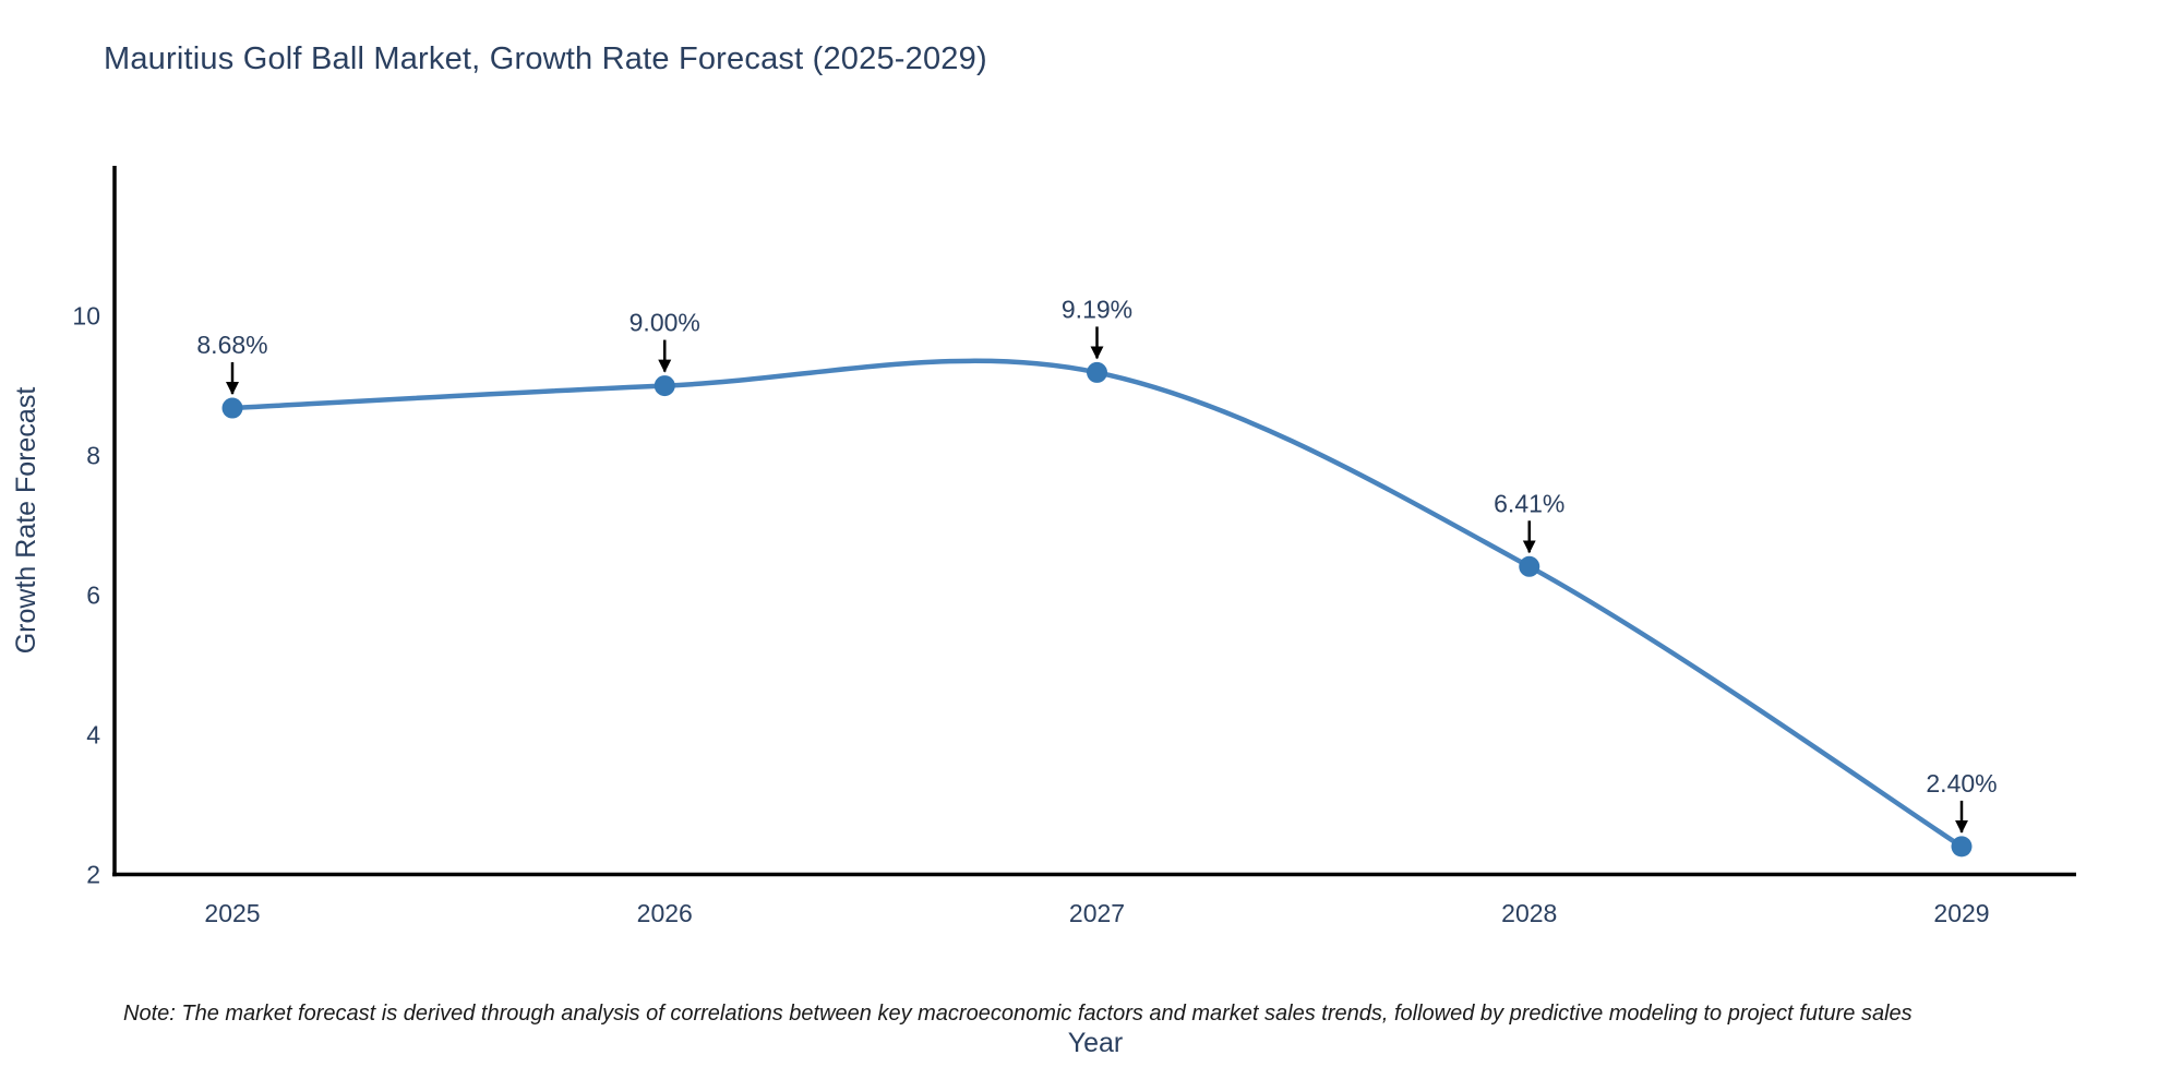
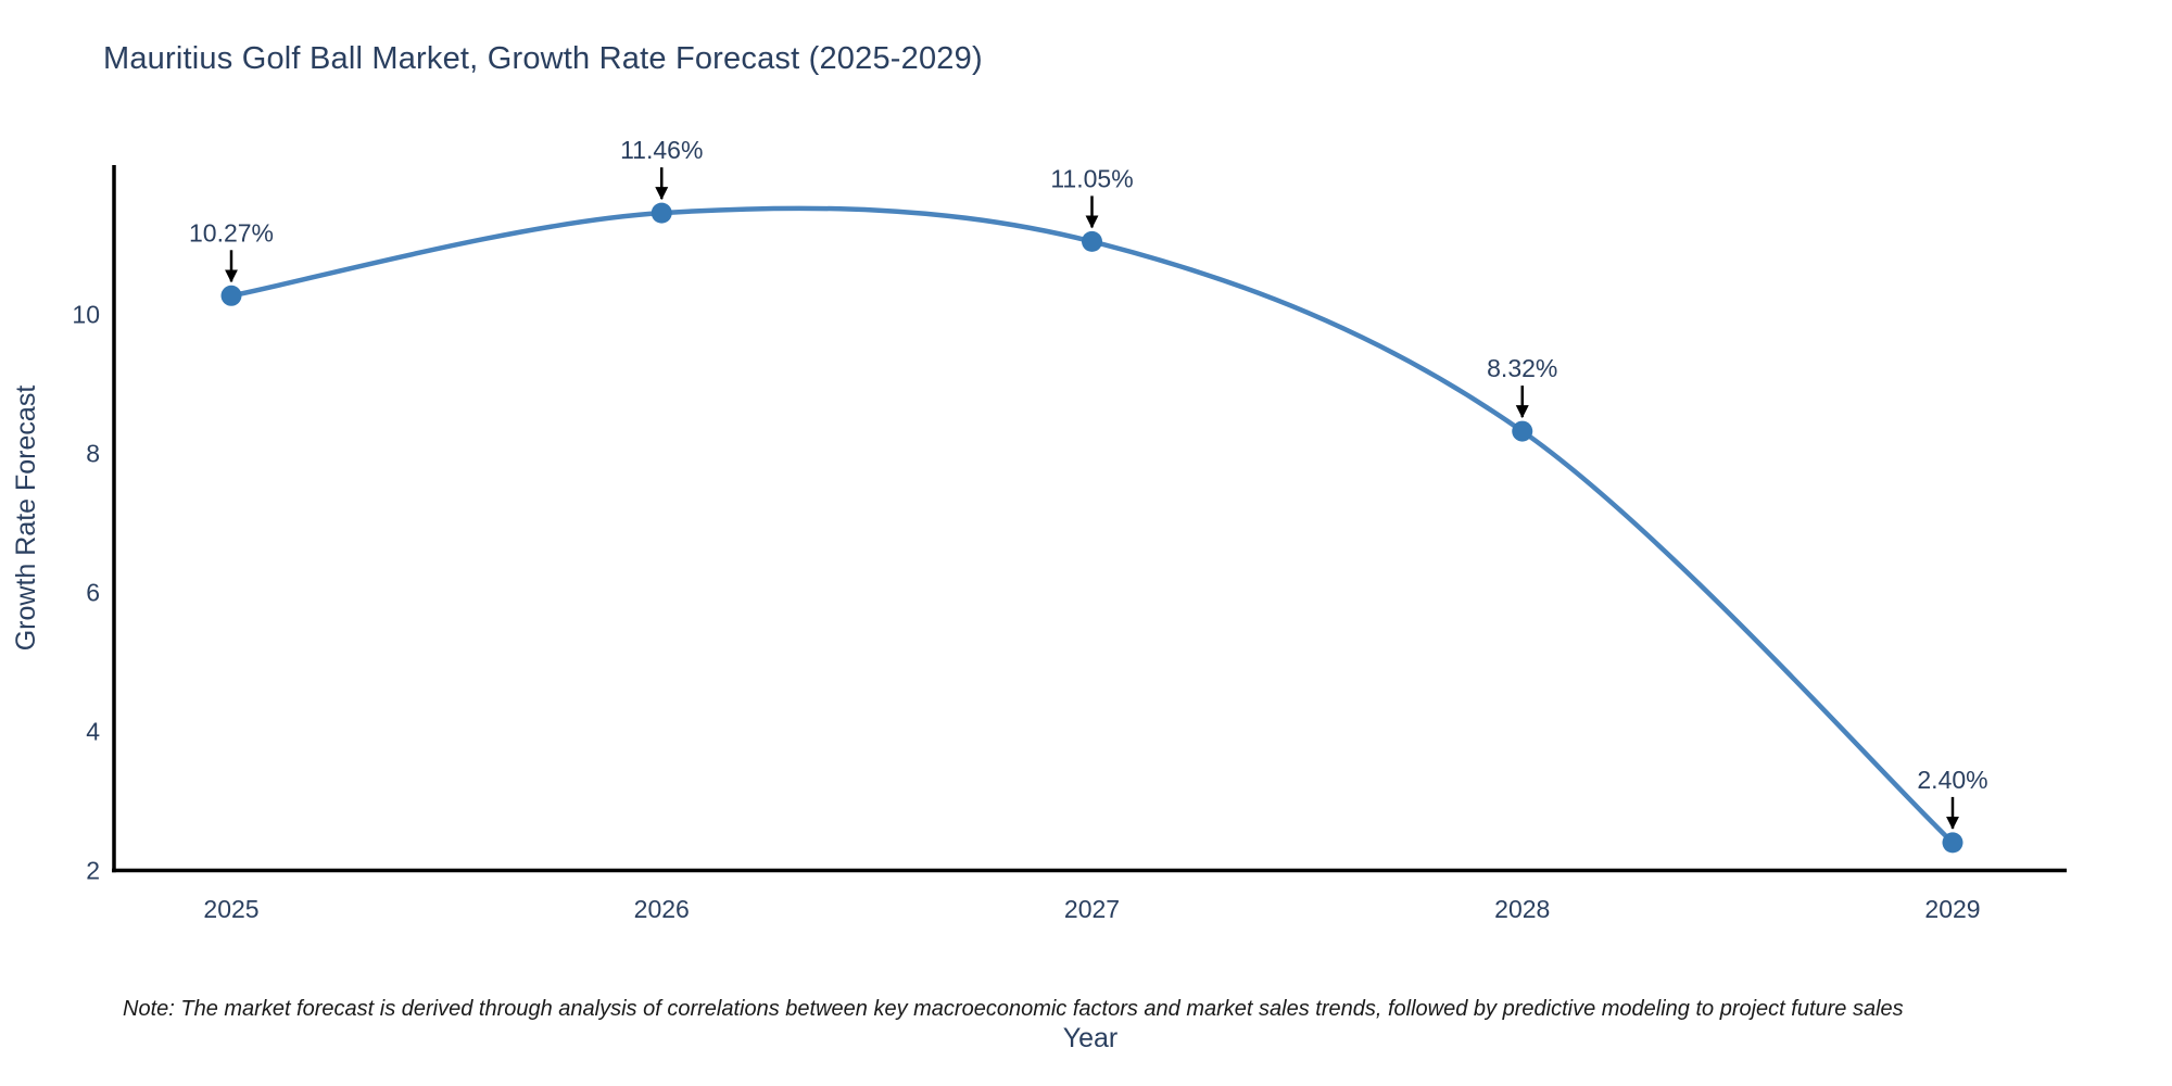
2025: 8.68% -> 10.27%
2026: 9.00% -> 11.46%
2027: 9.19% -> 11.05%
2028: 6.41% -> 8.32%
